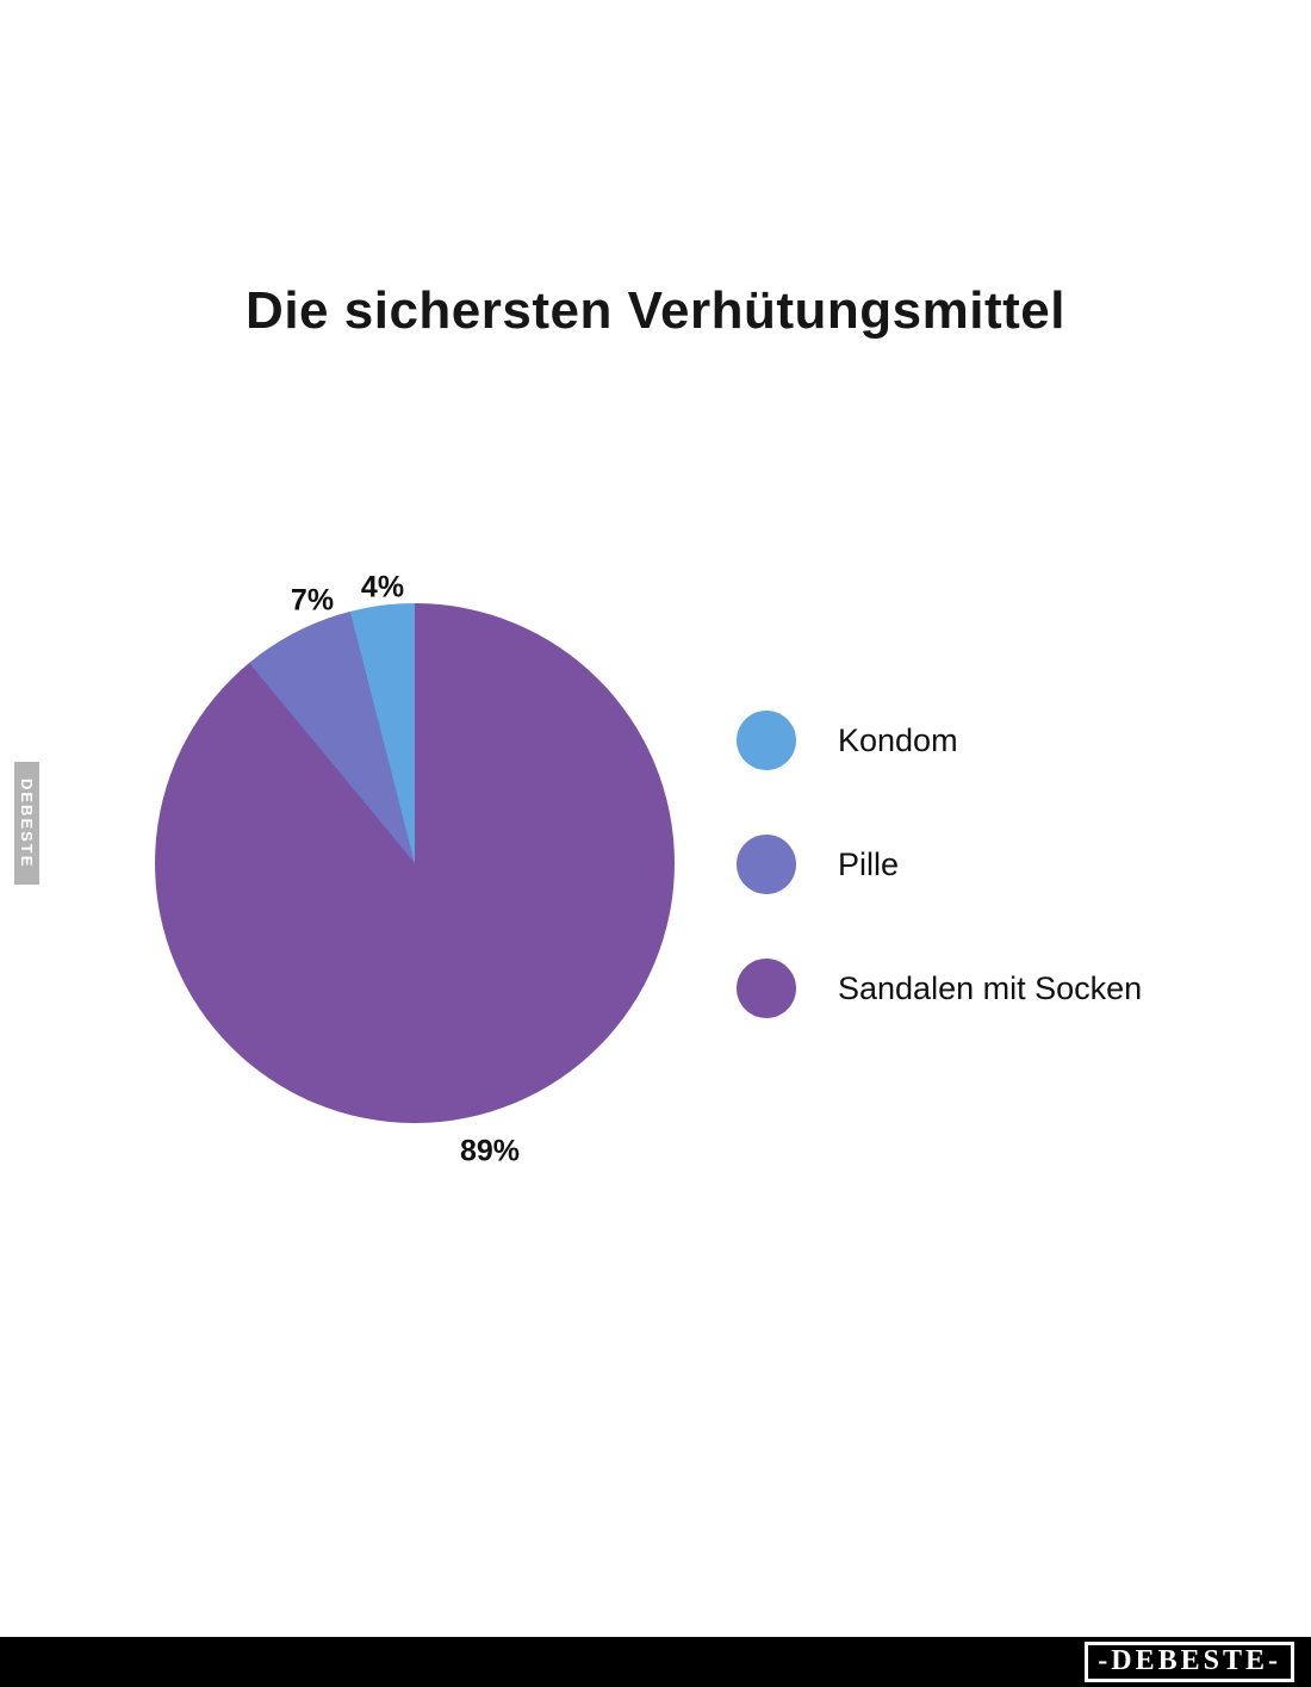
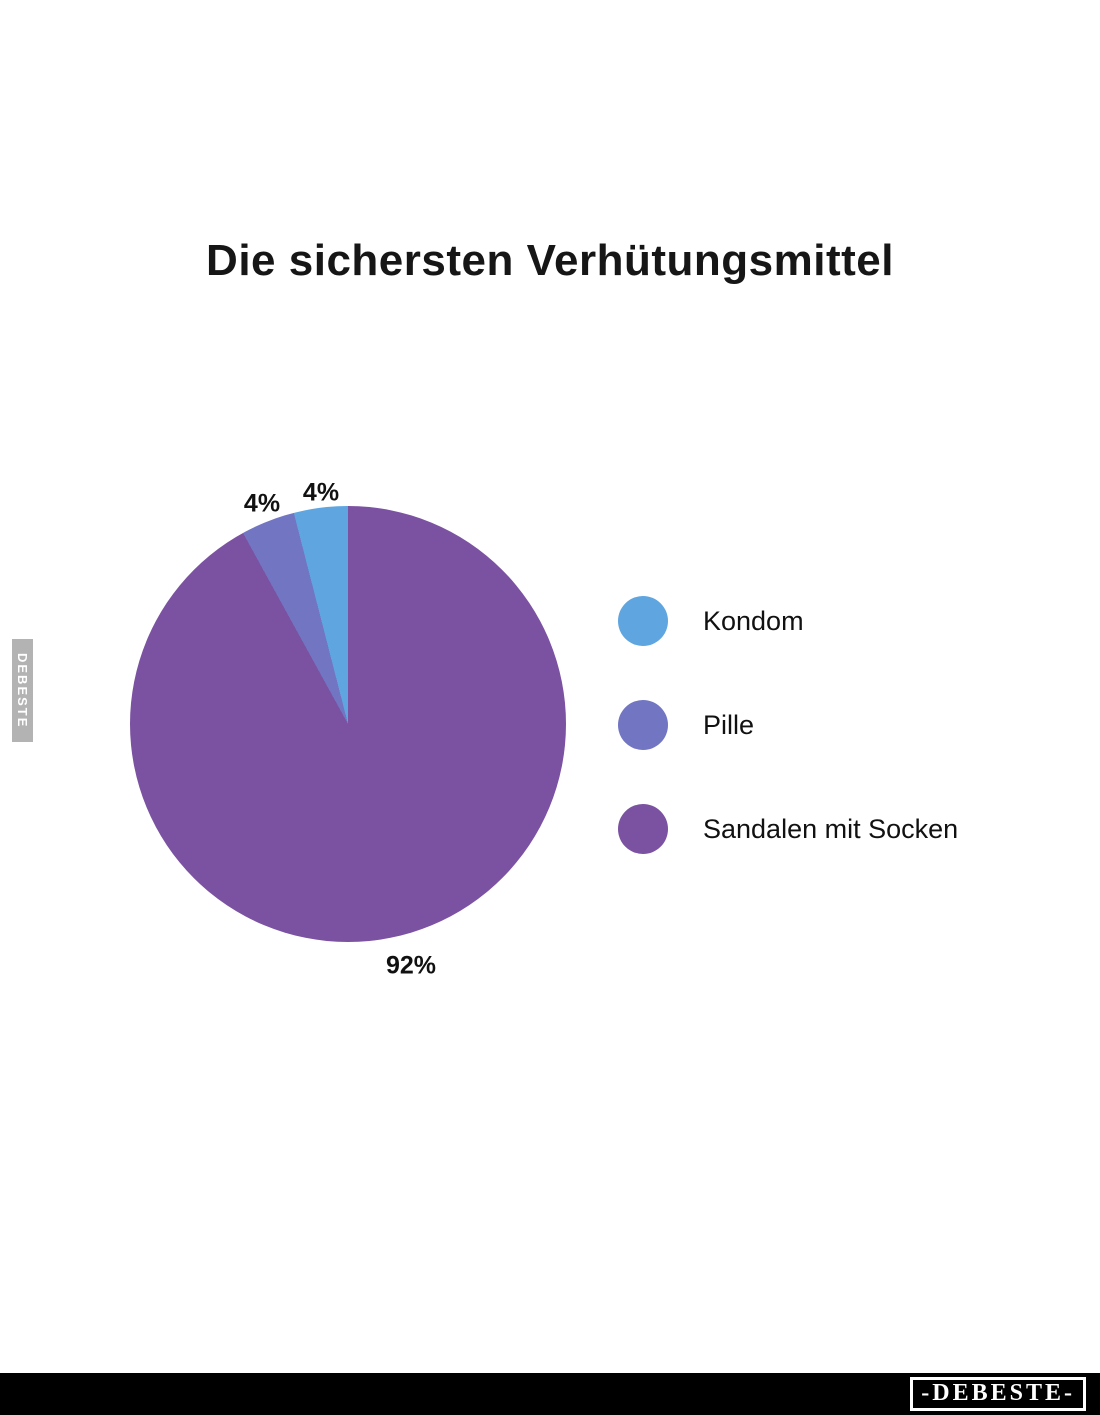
Pille: 7% -> 4%
Sandalen mit Socken: 89% -> 92%
